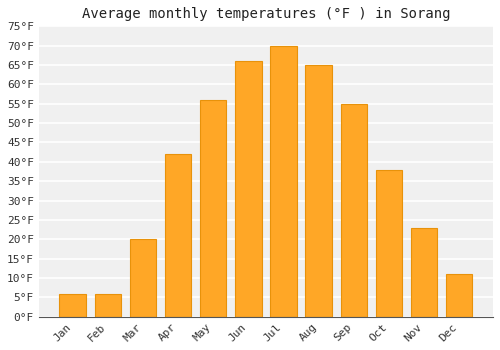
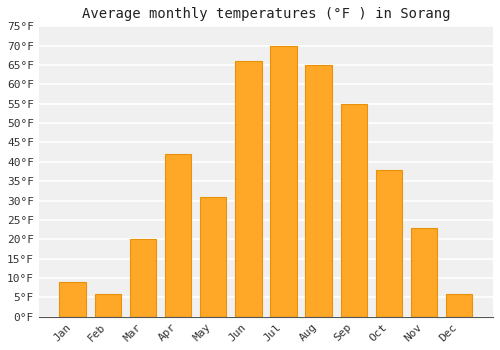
Jan: 6°F -> 9°F
May: 56°F -> 31°F
Dec: 11°F -> 6°F
